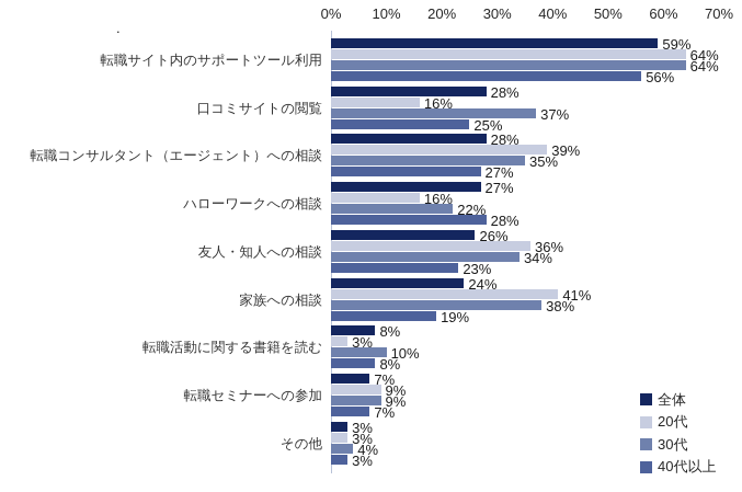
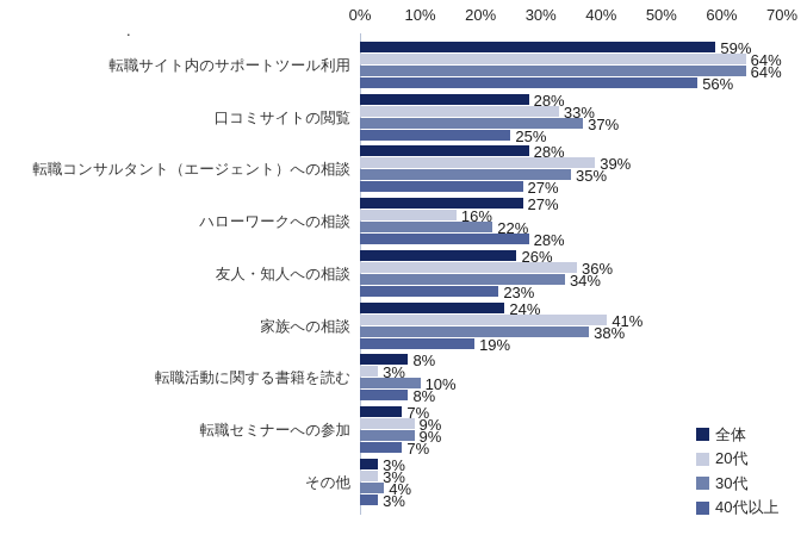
20代/口コミサイトの閲覧: 16% -> 33%
